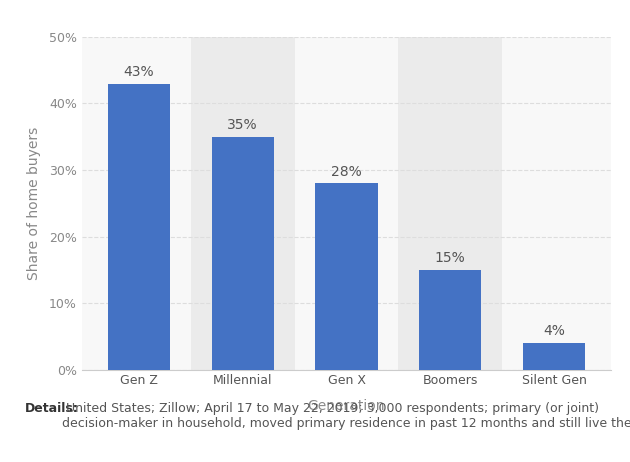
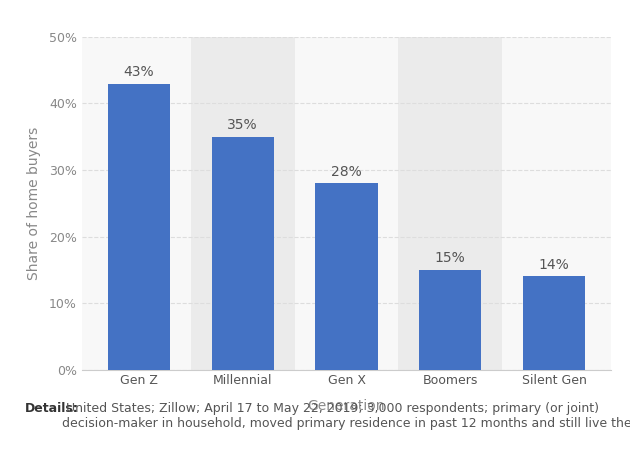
Silent Gen: 4% -> 14%
